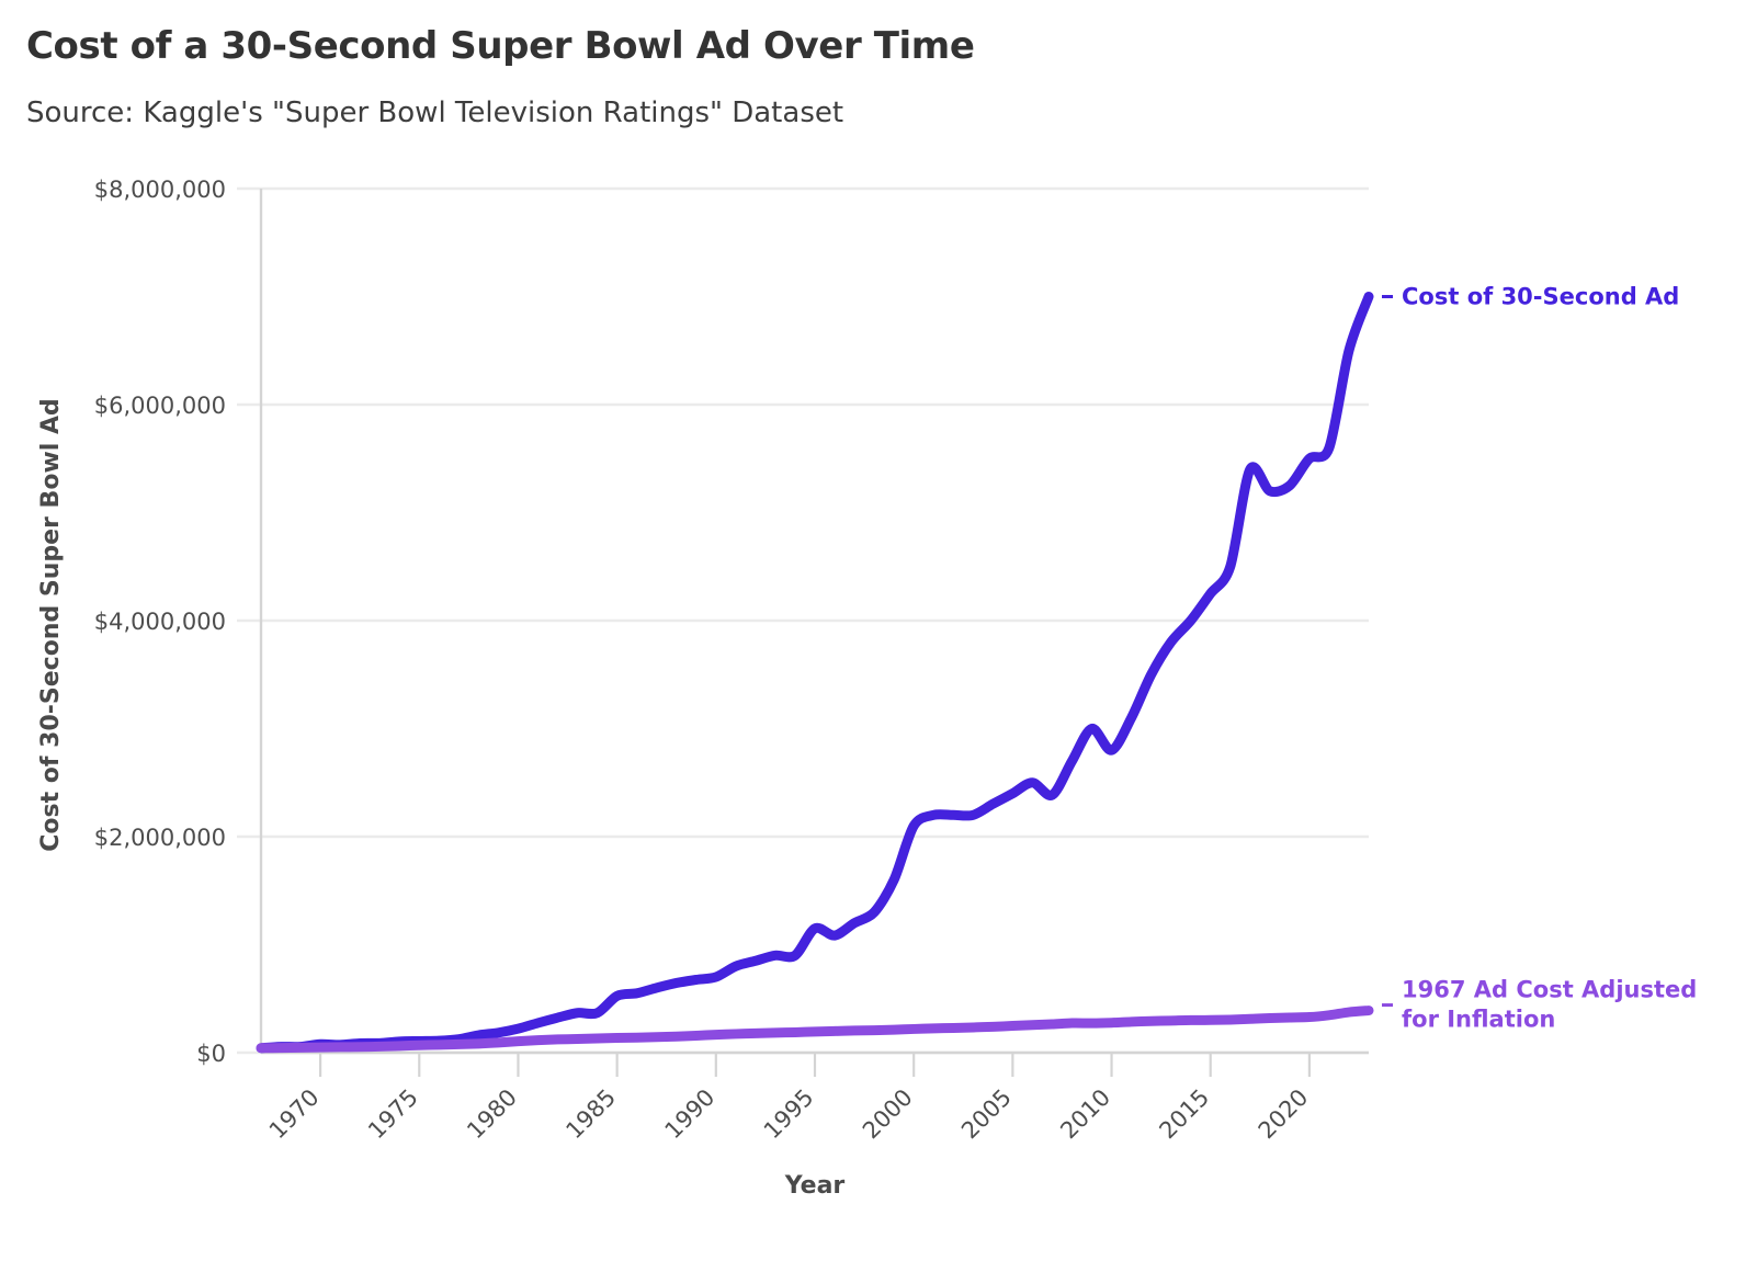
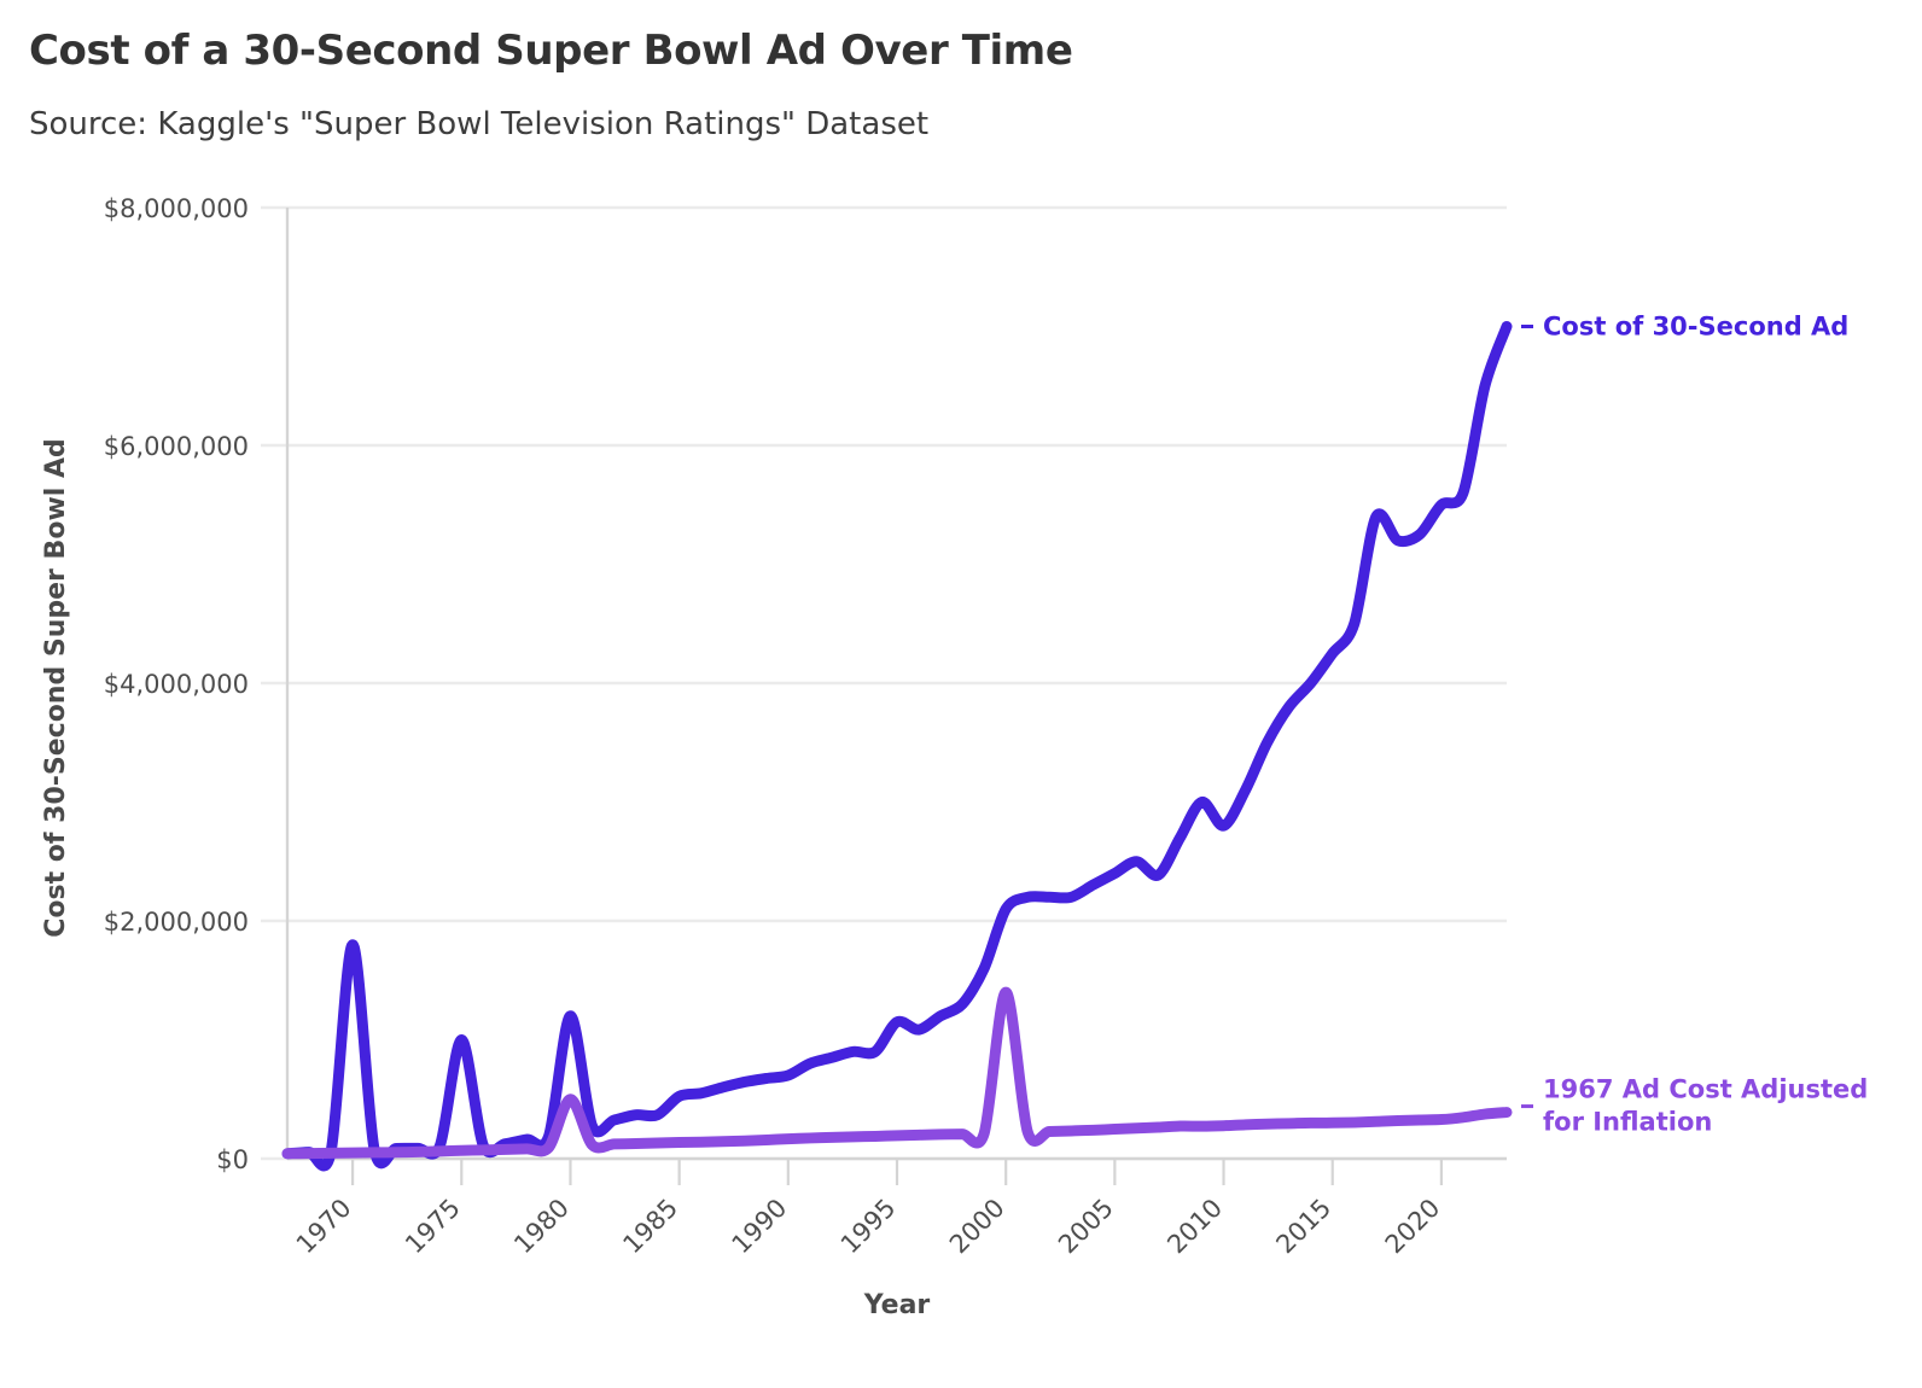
Cost of 30-Second Ad/1970: $100000 -> $1800000
Cost of 30-Second Ad/1975: $100000 -> $1000000
Cost of 30-Second Ad/1980: $200000 -> $1200000
1967 Ad Cost Adjusted for Inflation/1980: $100000 -> $500000
1967 Ad Cost Adjusted for Inflation/2000: $200000 -> $1400000
